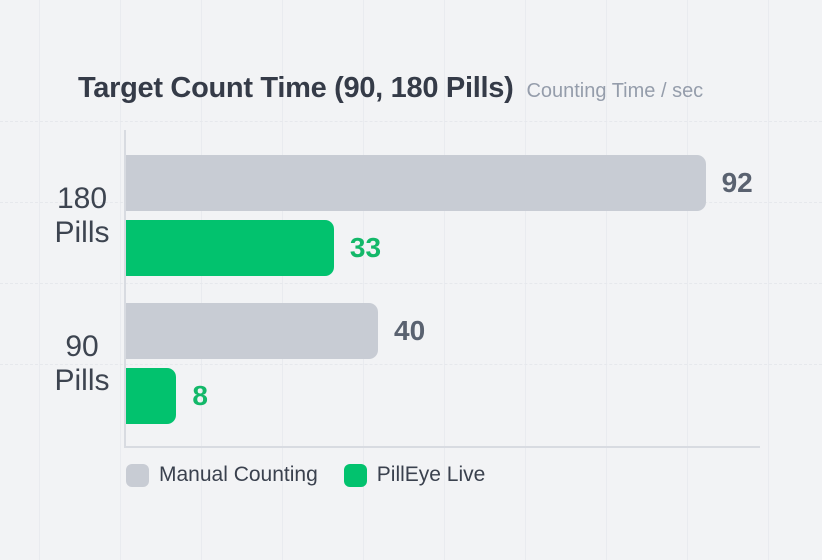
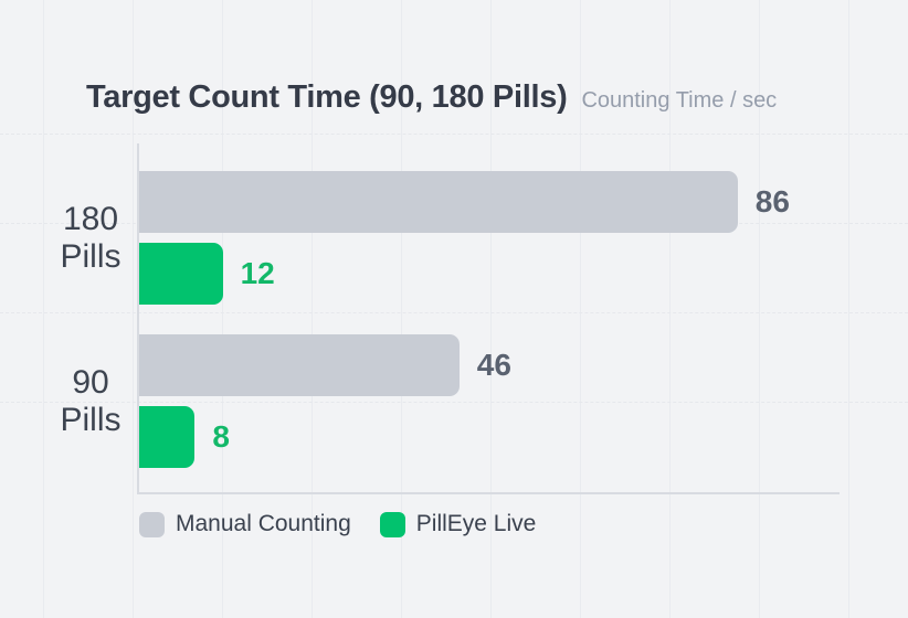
Manual Counting/180 Pills: 92 -> 86
PillEye Live/180 Pills: 33 -> 12
Manual Counting/90 Pills: 40 -> 46
